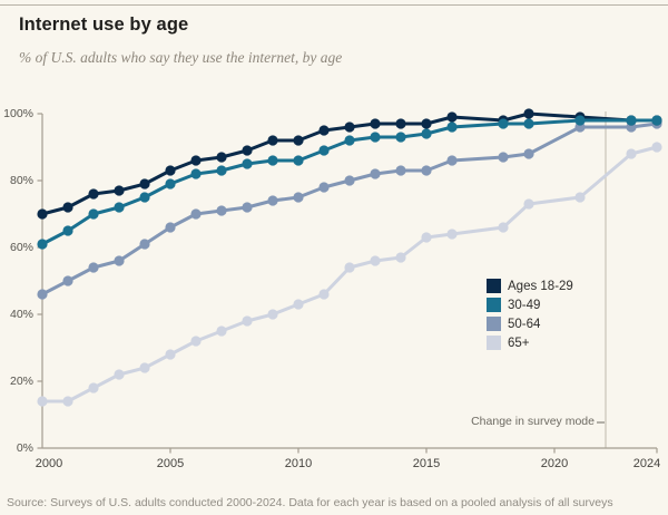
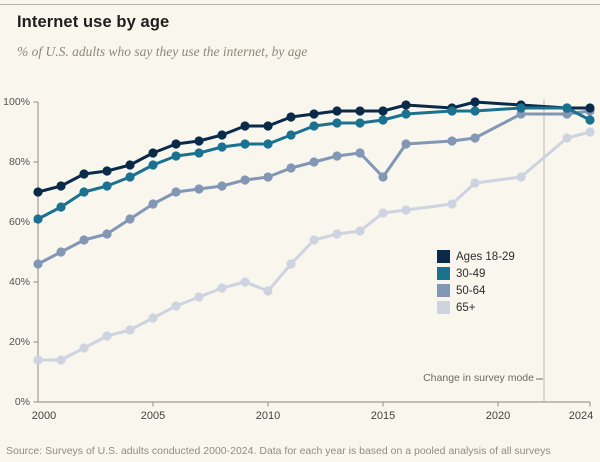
65+/2010: 43% -> 37%
50-64/2015: 83% -> 75%
30-49/2024: 98% -> 94%
